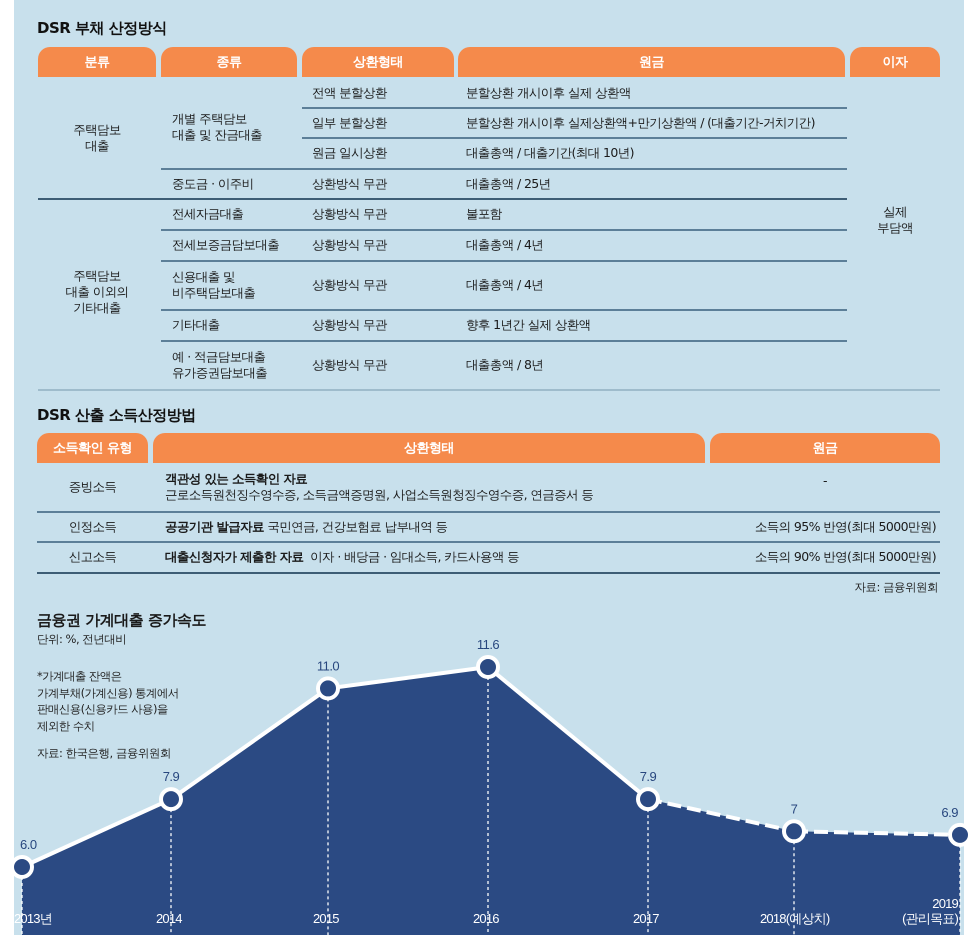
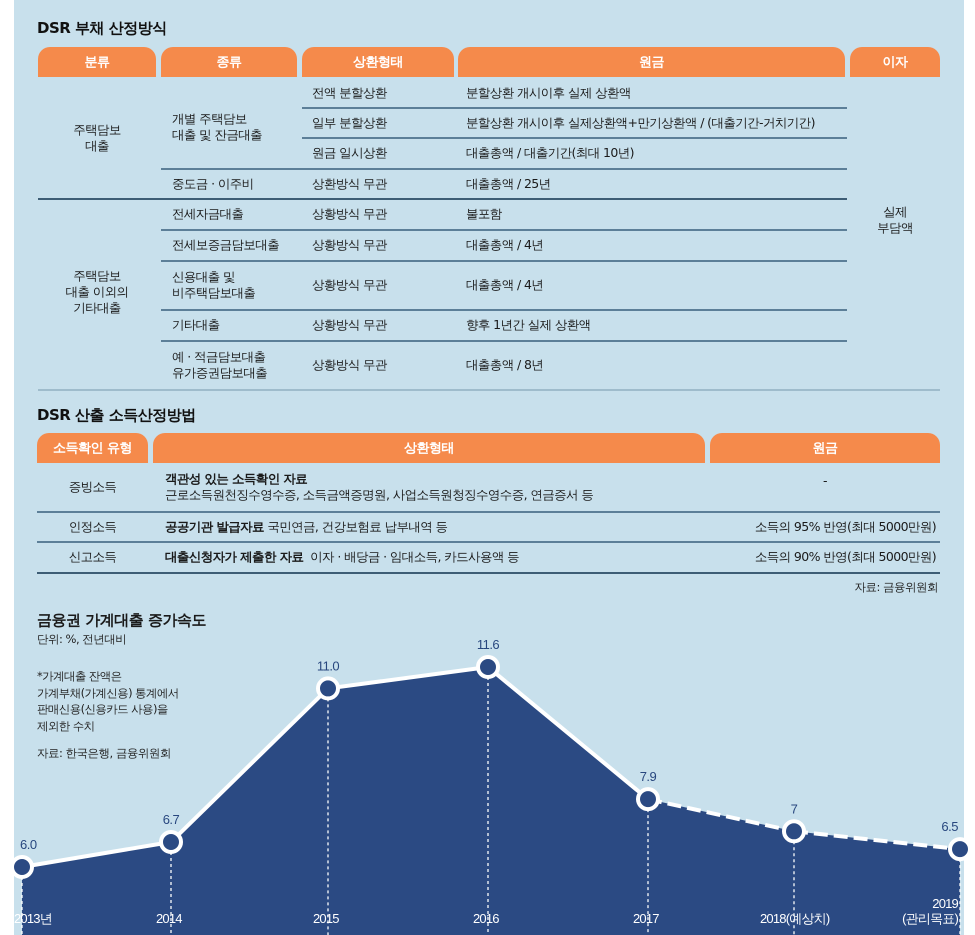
2014: 7.9 -> 6.7
2019 (관리목표): 6.9 -> 6.5
